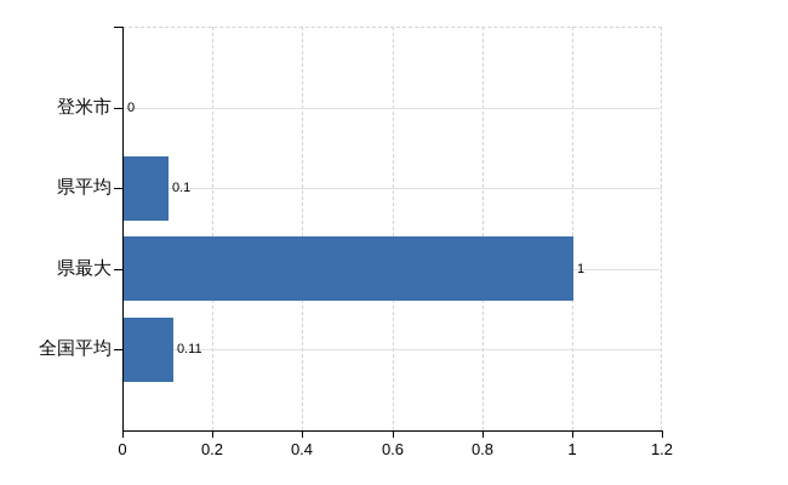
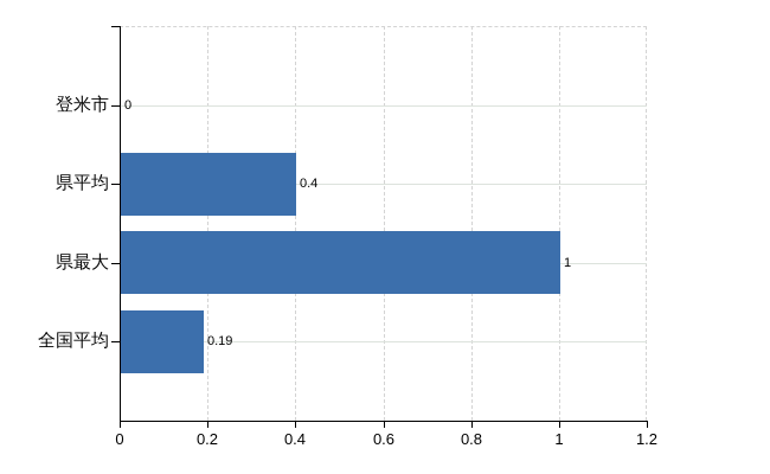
県平均: 0.1 -> 0.4
全国平均: 0.11 -> 0.19
